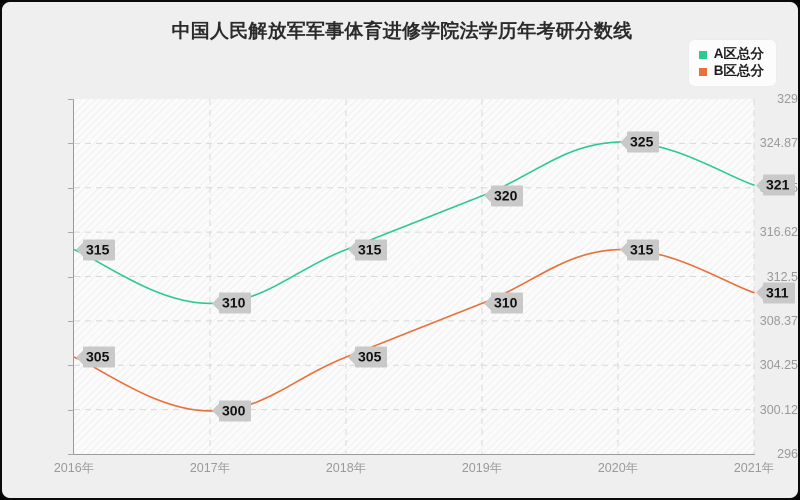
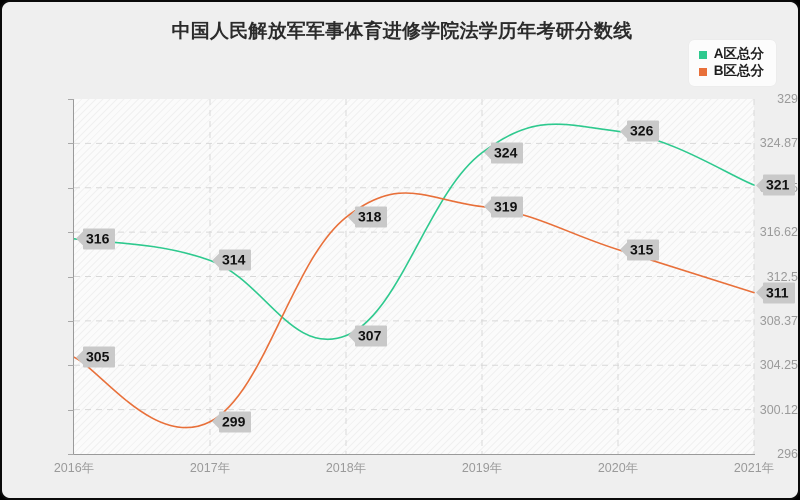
A区总分/2016年: 315 -> 316
A区总分/2017年: 310 -> 314
B区总分/2017年: 300 -> 299
A区总分/2018年: 315 -> 307
B区总分/2018年: 305 -> 318
A区总分/2019年: 320 -> 324
B区总分/2019年: 310 -> 319
A区总分/2020年: 325 -> 326
